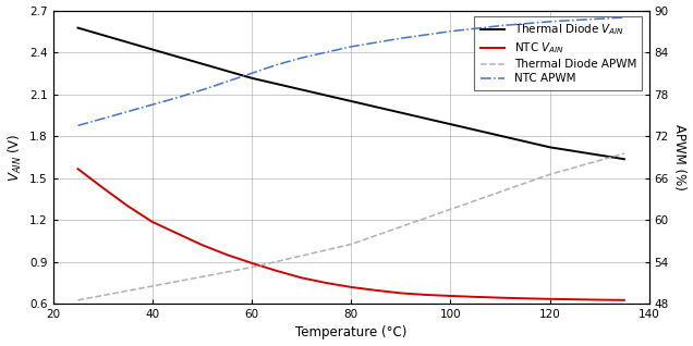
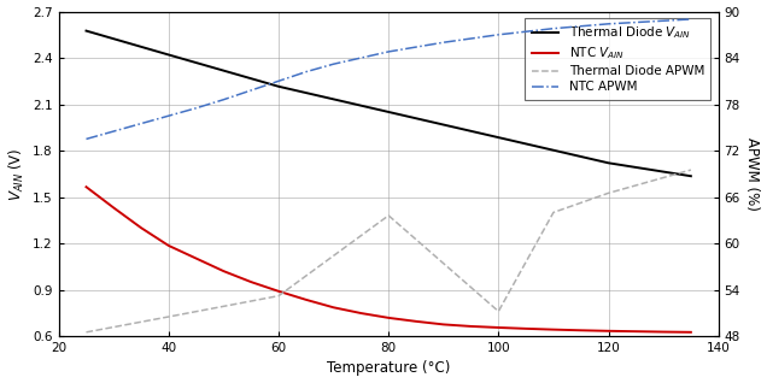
Thermal Diode APWM/80: 56.5 -> 63.6
Thermal Diode APWM/100: 61.5 -> 51.2
